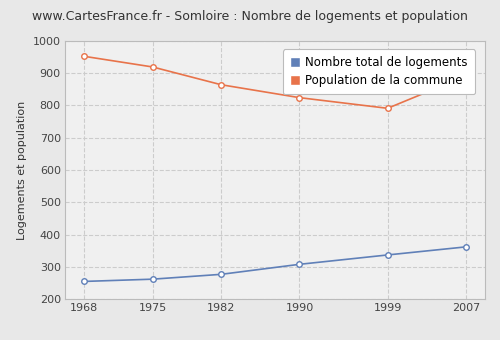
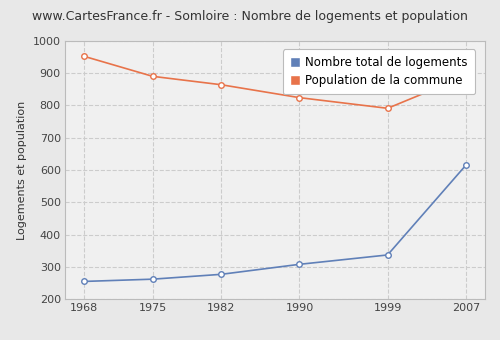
Population de la commune/1975: 919 -> 890
Nombre total de logements/2007: 362 -> 615
